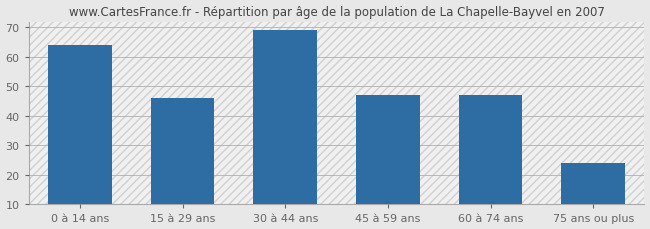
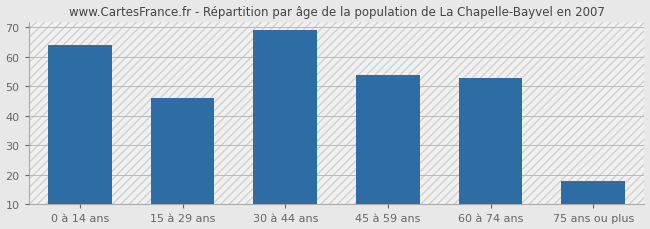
45 à 59 ans: 47 -> 54
60 à 74 ans: 47 -> 53
75 ans ou plus: 24 -> 18
